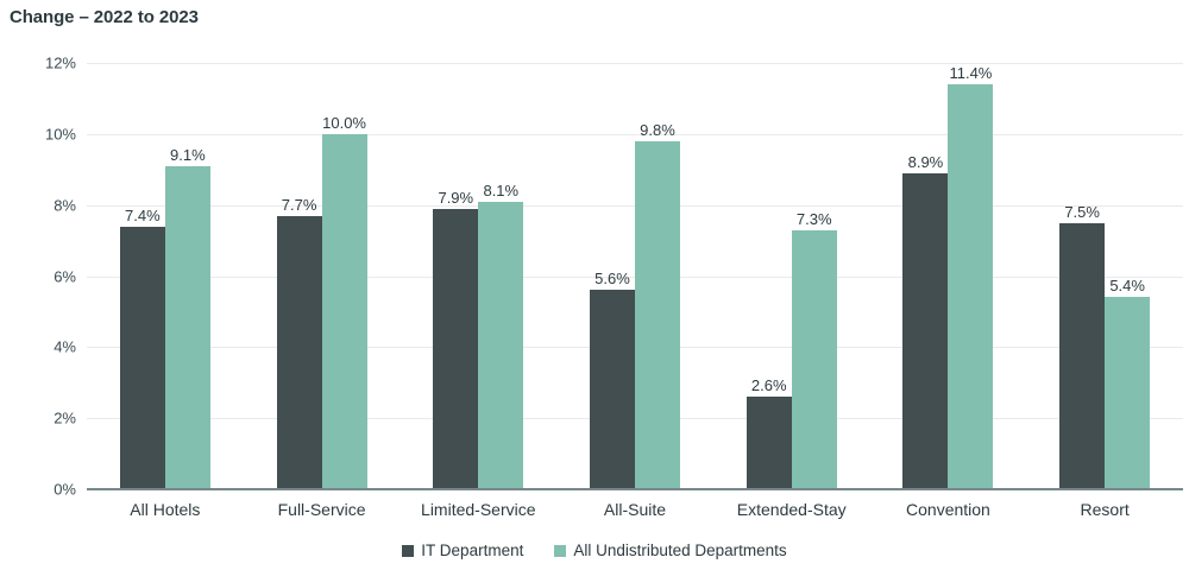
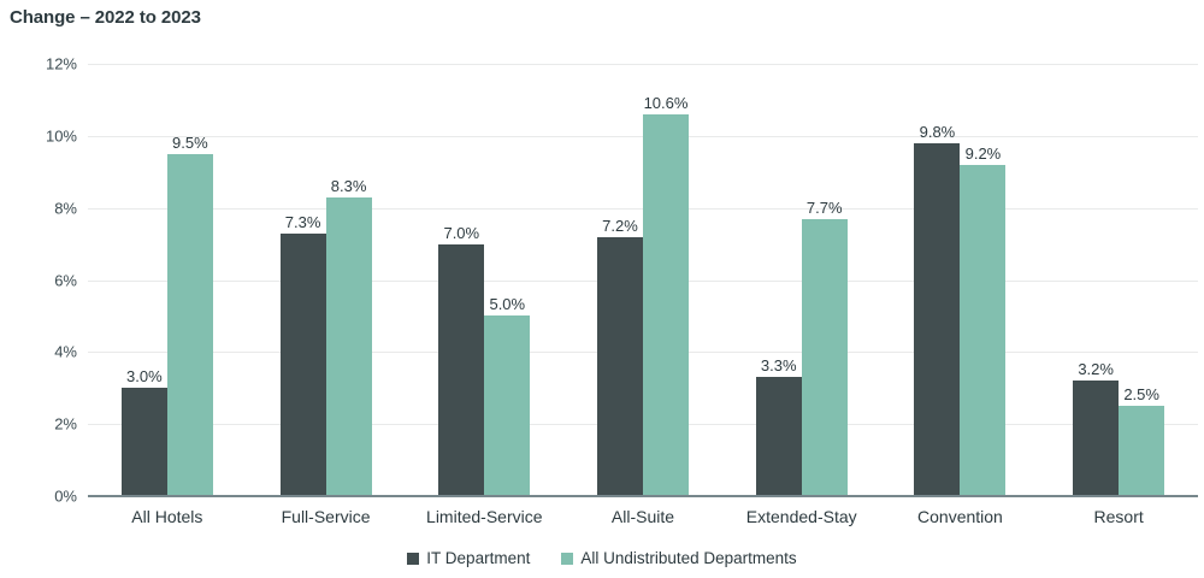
IT Department/All Hotels: 7.4% -> 3.0%
All Undistributed Departments/All Hotels: 9.1% -> 9.5%
IT Department/Full-Service: 7.7% -> 7.3%
All Undistributed Departments/Full-Service: 10.0% -> 8.3%
IT Department/Limited-Service: 7.9% -> 7.0%
All Undistributed Departments/Limited-Service: 8.1% -> 5.0%
IT Department/All-Suite: 5.6% -> 7.2%
All Undistributed Departments/All-Suite: 9.8% -> 10.6%
IT Department/Extended-Stay: 2.6% -> 3.3%
All Undistributed Departments/Extended-Stay: 7.3% -> 7.7%
IT Department/Convention: 8.9% -> 9.8%
All Undistributed Departments/Convention: 11.4% -> 9.2%
IT Department/Resort: 7.5% -> 3.2%
All Undistributed Departments/Resort: 5.4% -> 2.5%
